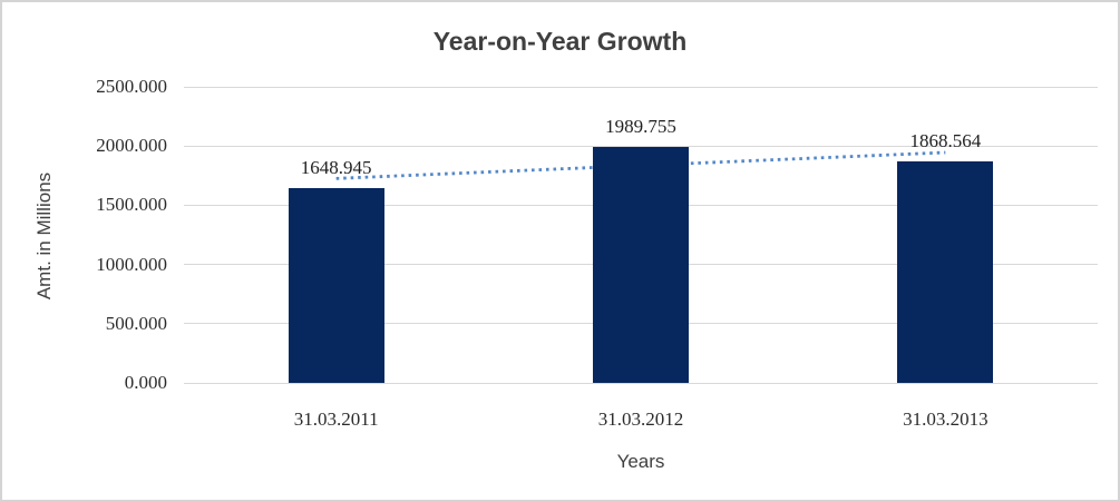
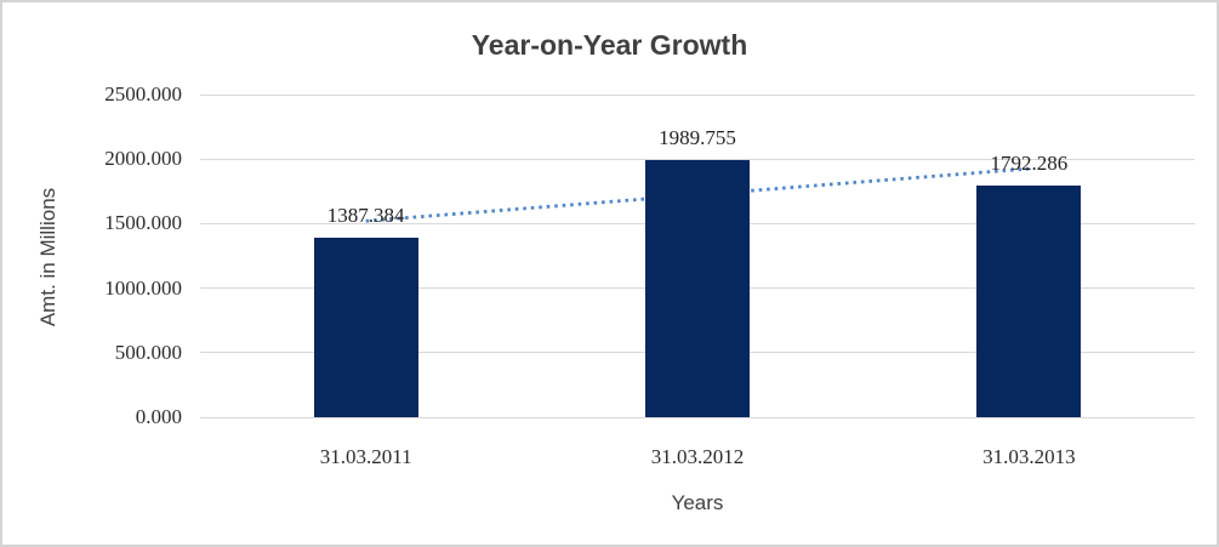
31.03.2011: 1648.945 -> 1387.384
31.03.2013: 1868.564 -> 1792.286
